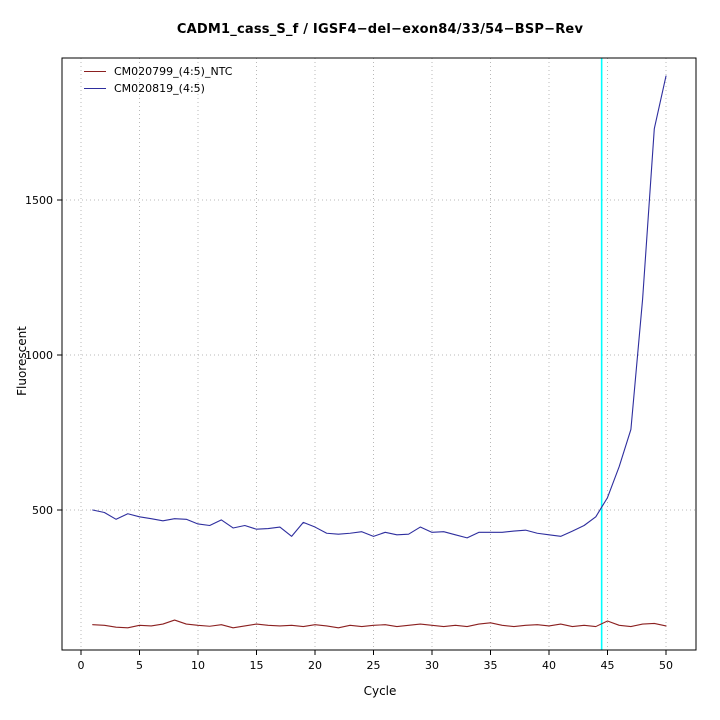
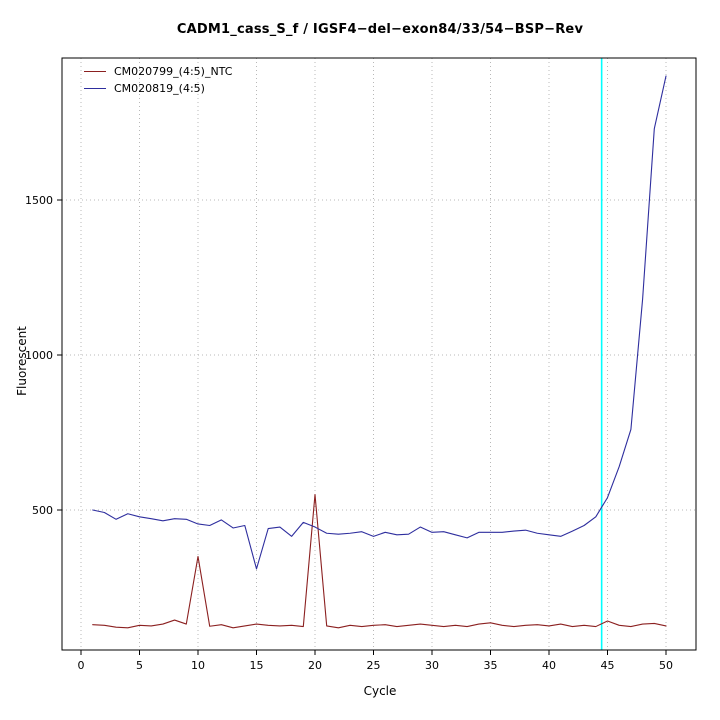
CM020799_(4:5)_NTC/10: 130 -> 350
CM020819_(4:5)/15: 440 -> 310
CM020799_(4:5)_NTC/20: 130 -> 550
